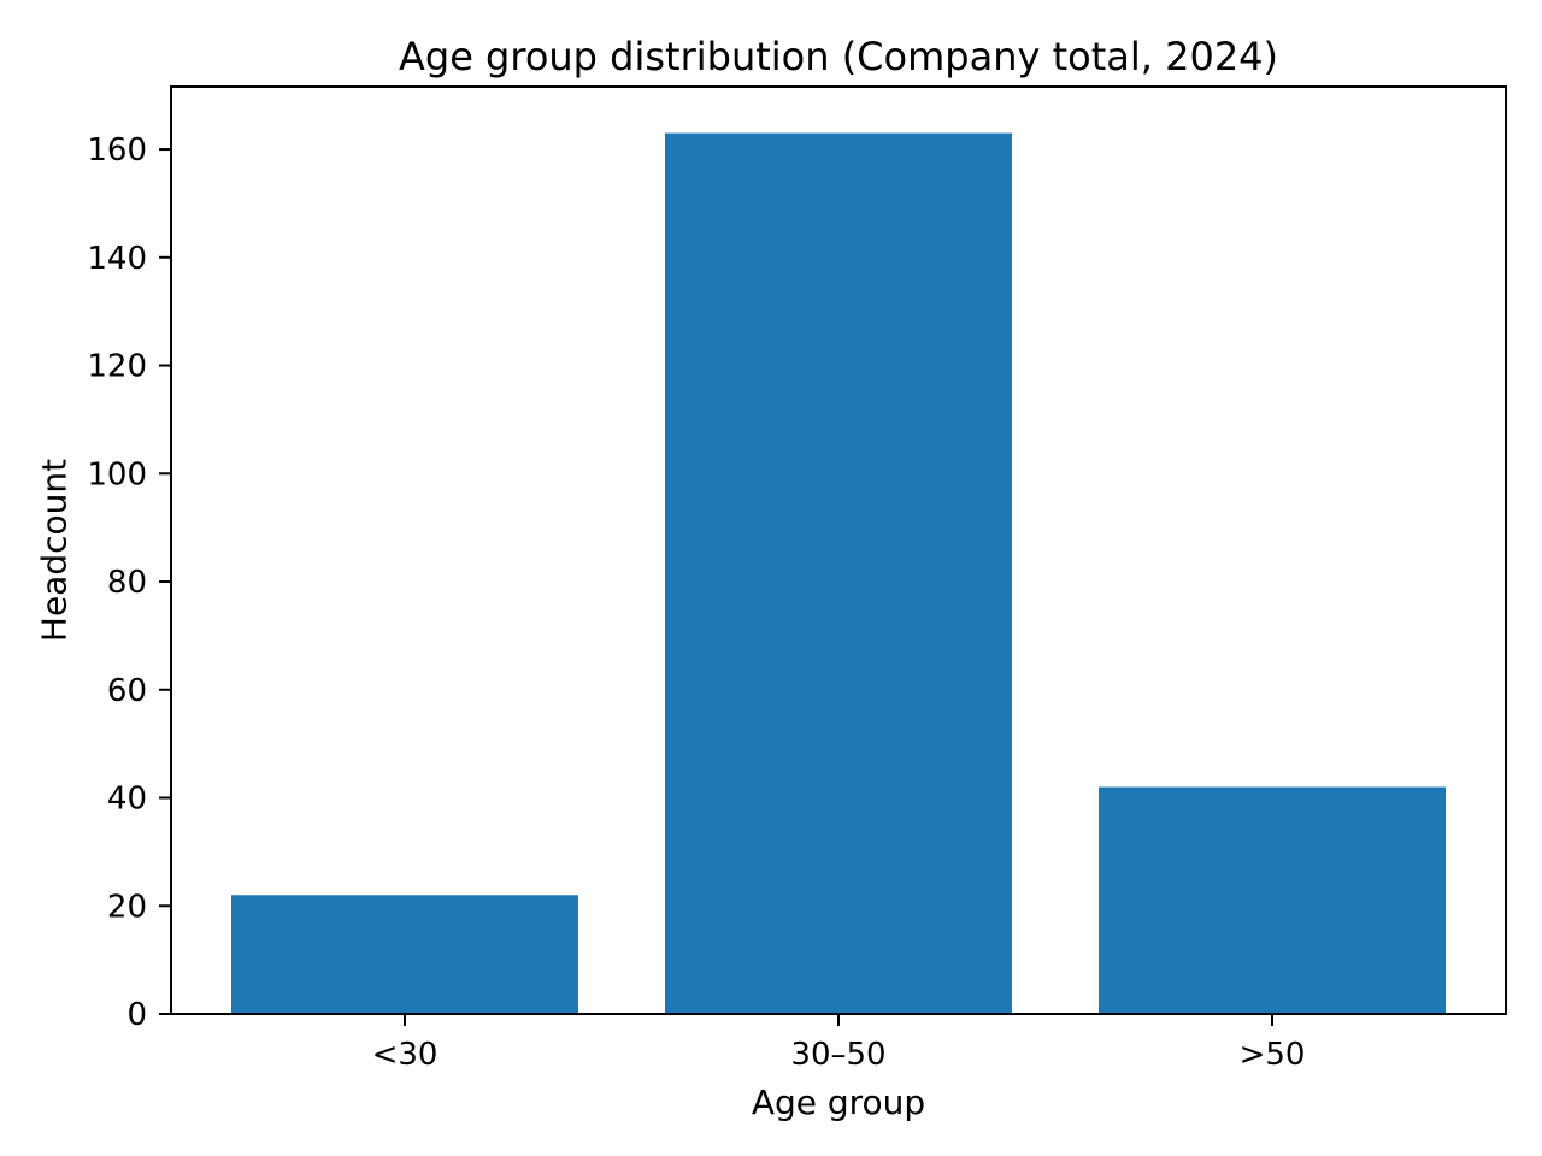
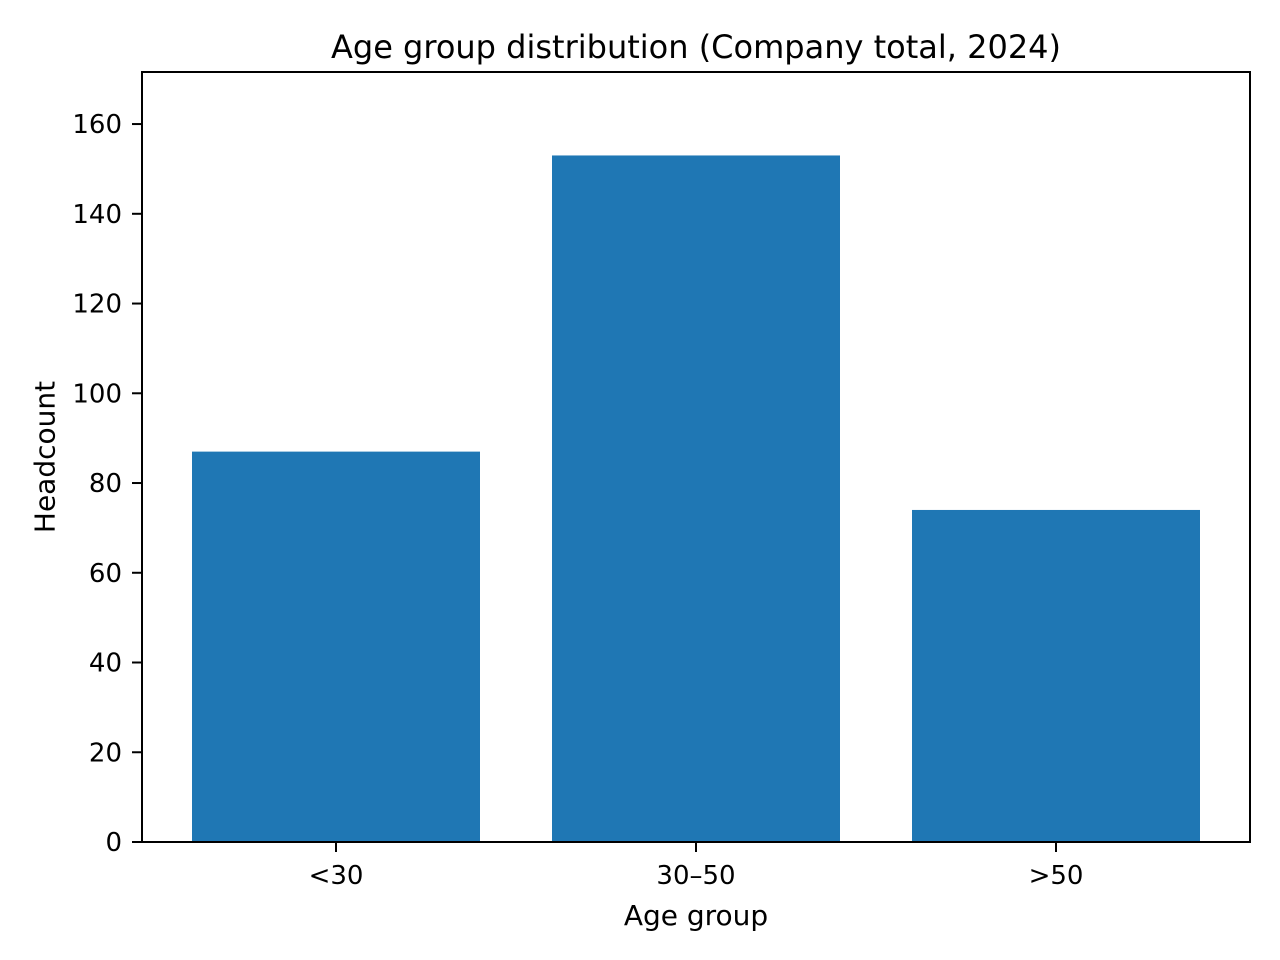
<30: 22 -> 87
30–50: 163 -> 153
>50: 42 -> 74
